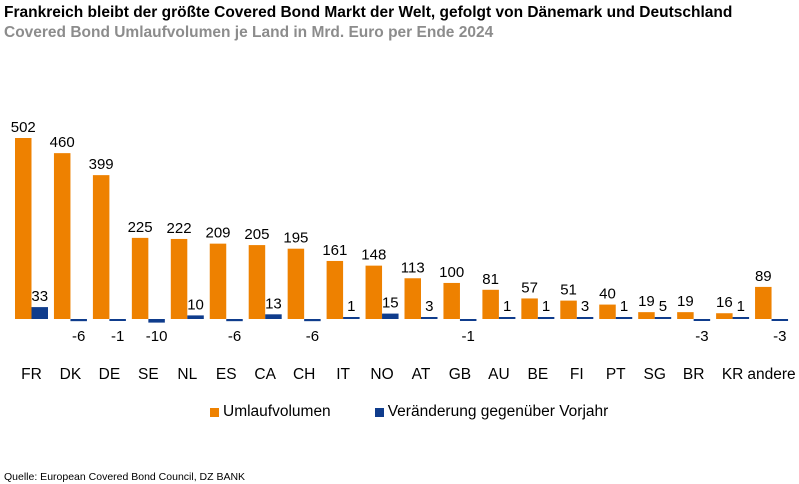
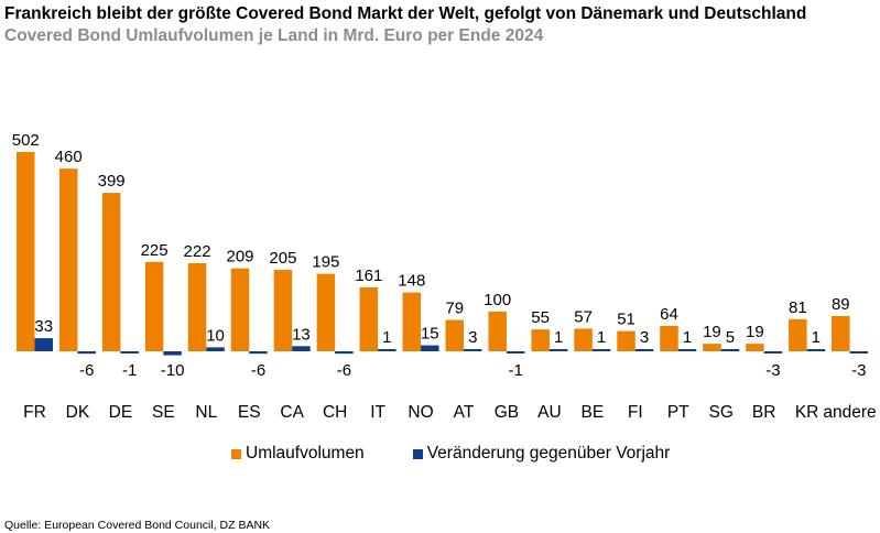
Umlaufvolumen/AT: 113 -> 79
Umlaufvolumen/AU: 81 -> 55
Umlaufvolumen/PT: 40 -> 64
Umlaufvolumen/KR: 16 -> 81
